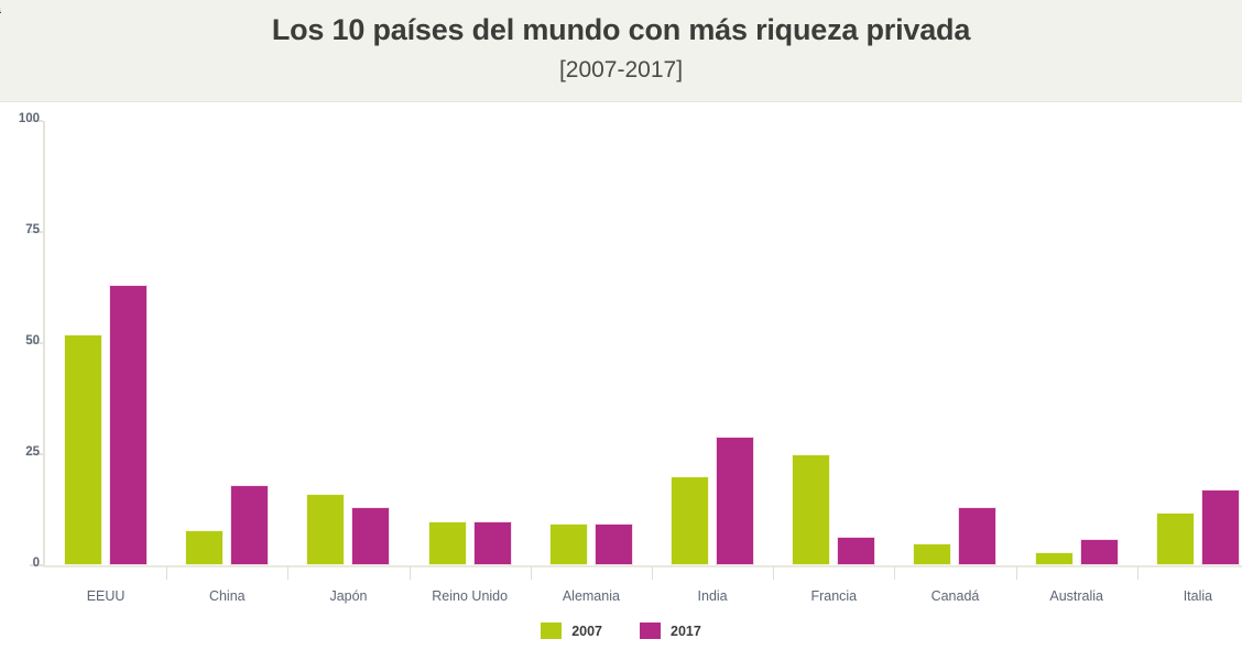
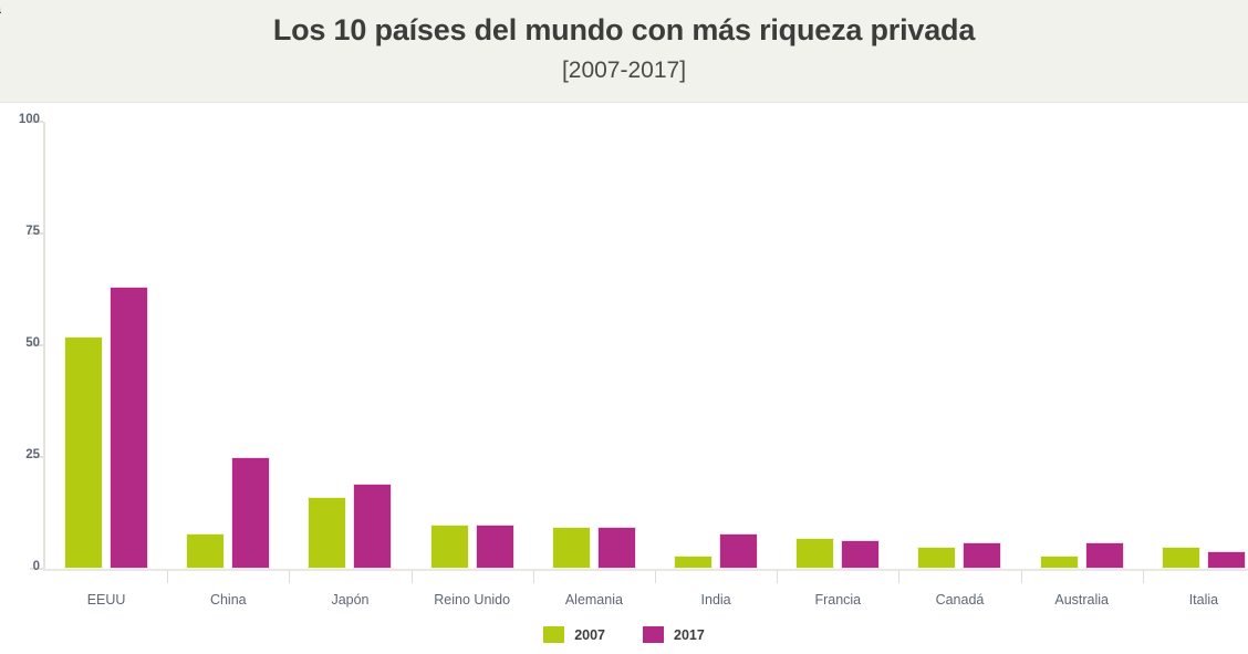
2017/China: 18 -> 25
2017/Japón: 13 -> 19
2007/India: 20 -> 3
2017/India: 29 -> 8
2007/Francia: 25 -> 7
2017/Canadá: 13 -> 6
2007/Italia: 12 -> 5
2017/Italia: 17 -> 4
